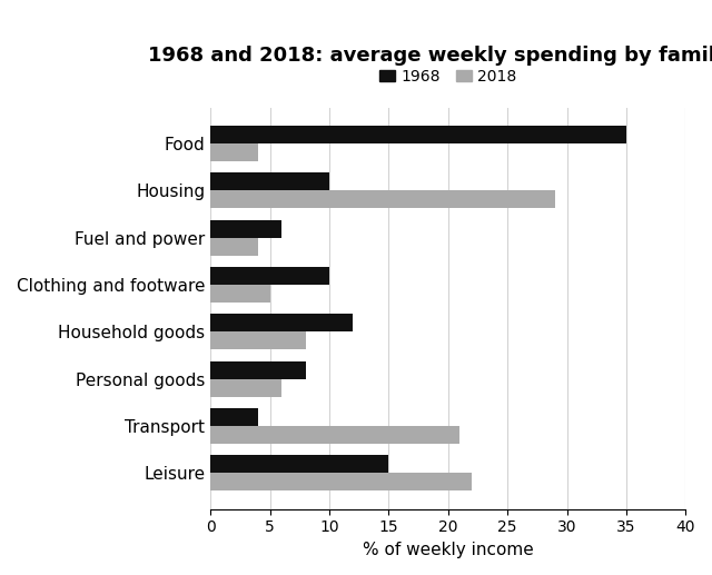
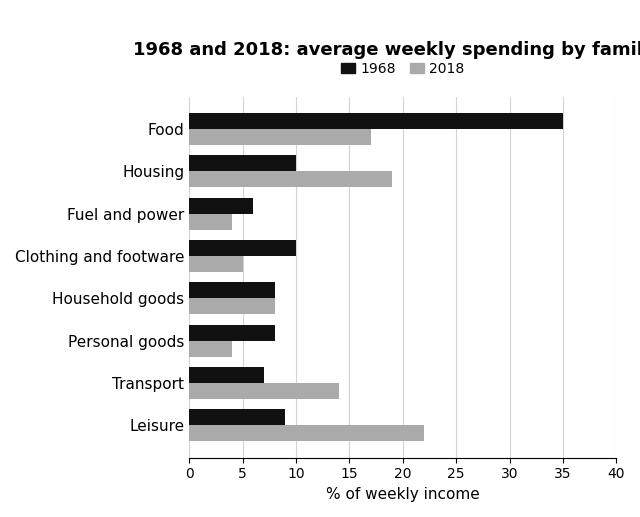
2018/Food: 4 -> 17
2018/Housing: 29 -> 19
1968/Household goods: 12 -> 8
2018/Personal goods: 6 -> 4
1968/Transport: 4 -> 7
2018/Transport: 21 -> 14
1968/Leisure: 15 -> 9
